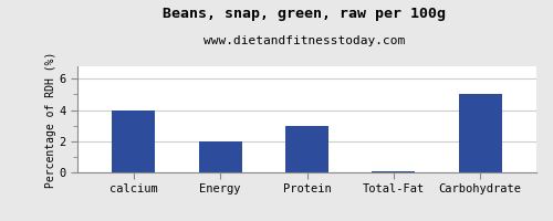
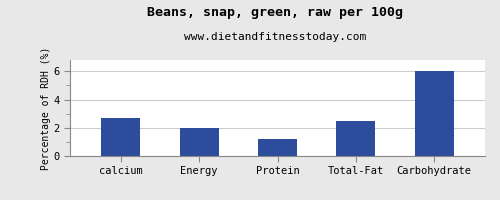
calcium: 4.0 -> 2.7
Protein: 3.0 -> 1.2
Total-Fat: 0.1 -> 2.5
Carbohydrate: 5.0 -> 6.0
